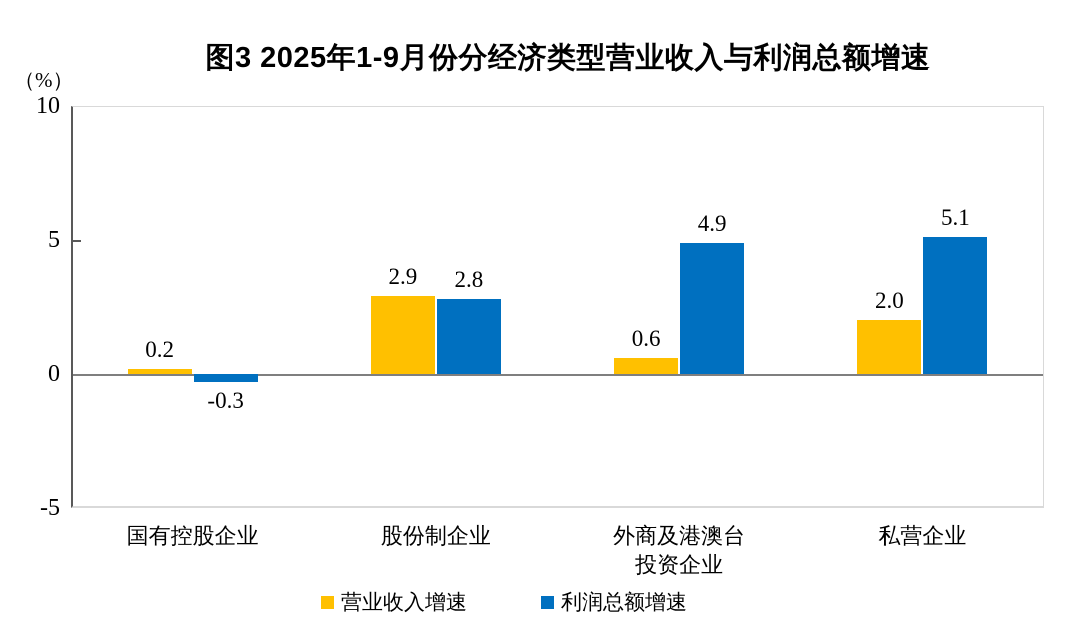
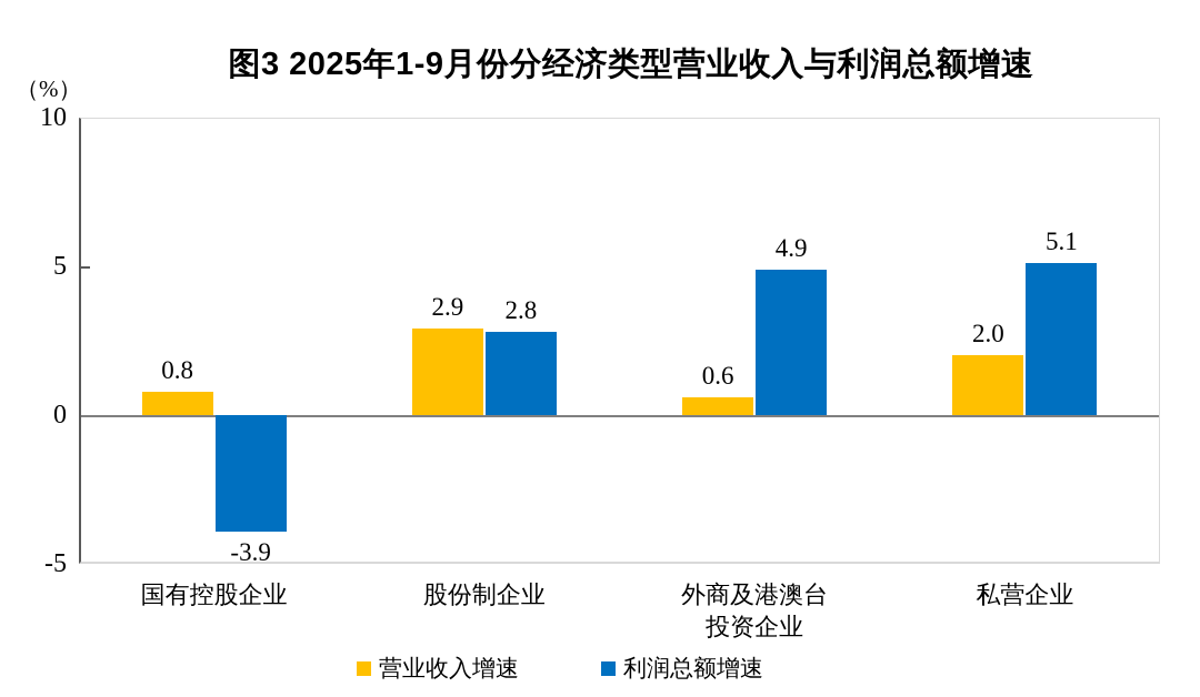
营业收入增速/国有控股企业: 0.2 -> 0.8
利润总额增速/国有控股企业: -0.3 -> -3.9
